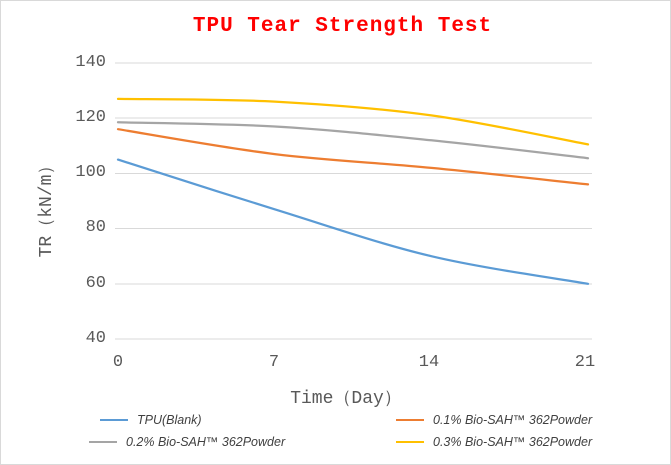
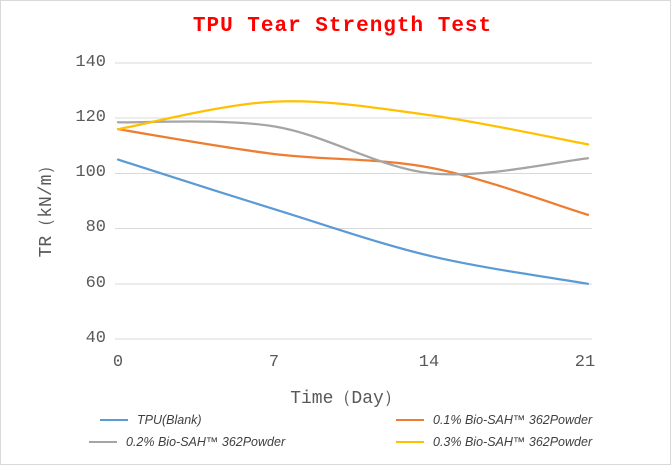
0.3% Bio-SAH™ 362Powder/0: 127 -> 116
0.2% Bio-SAH™ 362Powder/14: 112 -> 100
0.1% Bio-SAH™ 362Powder/21: 96 -> 85
